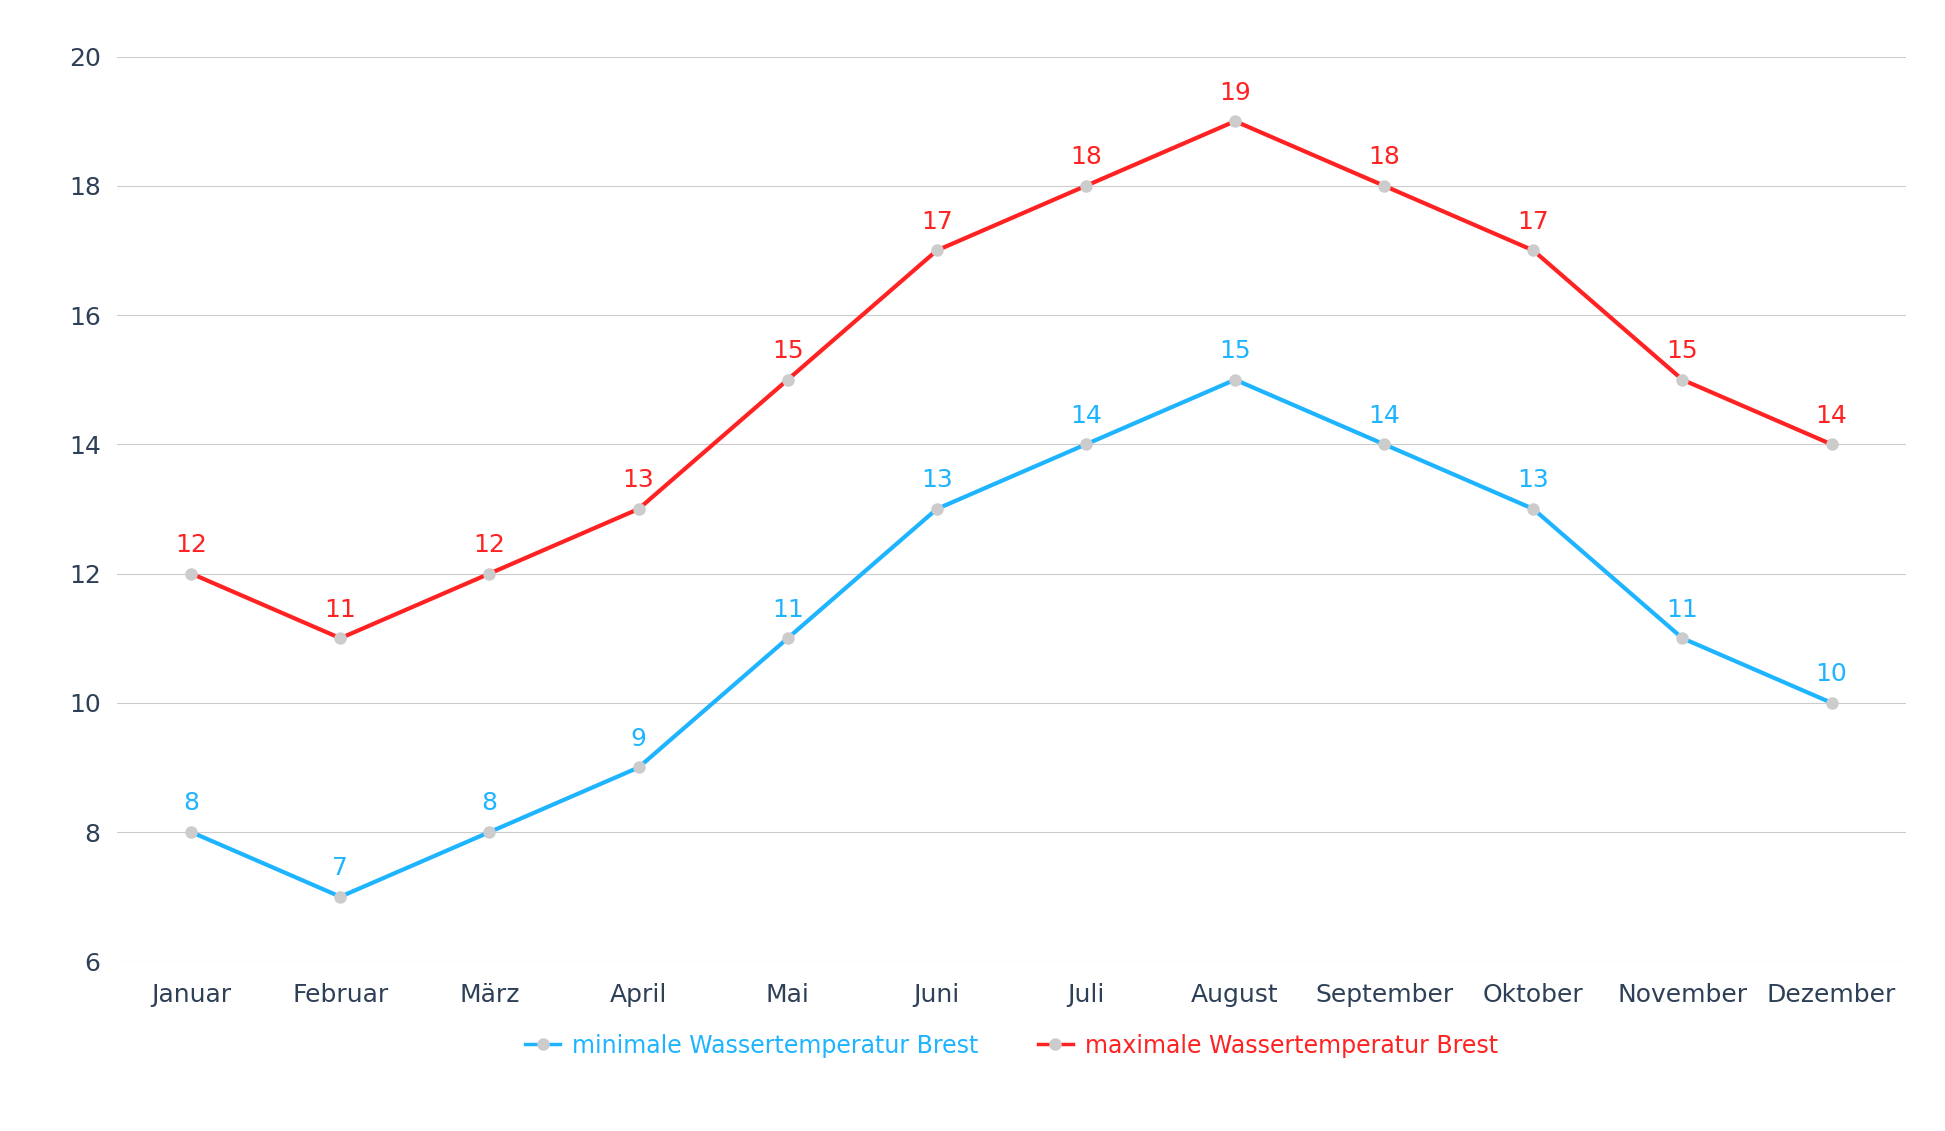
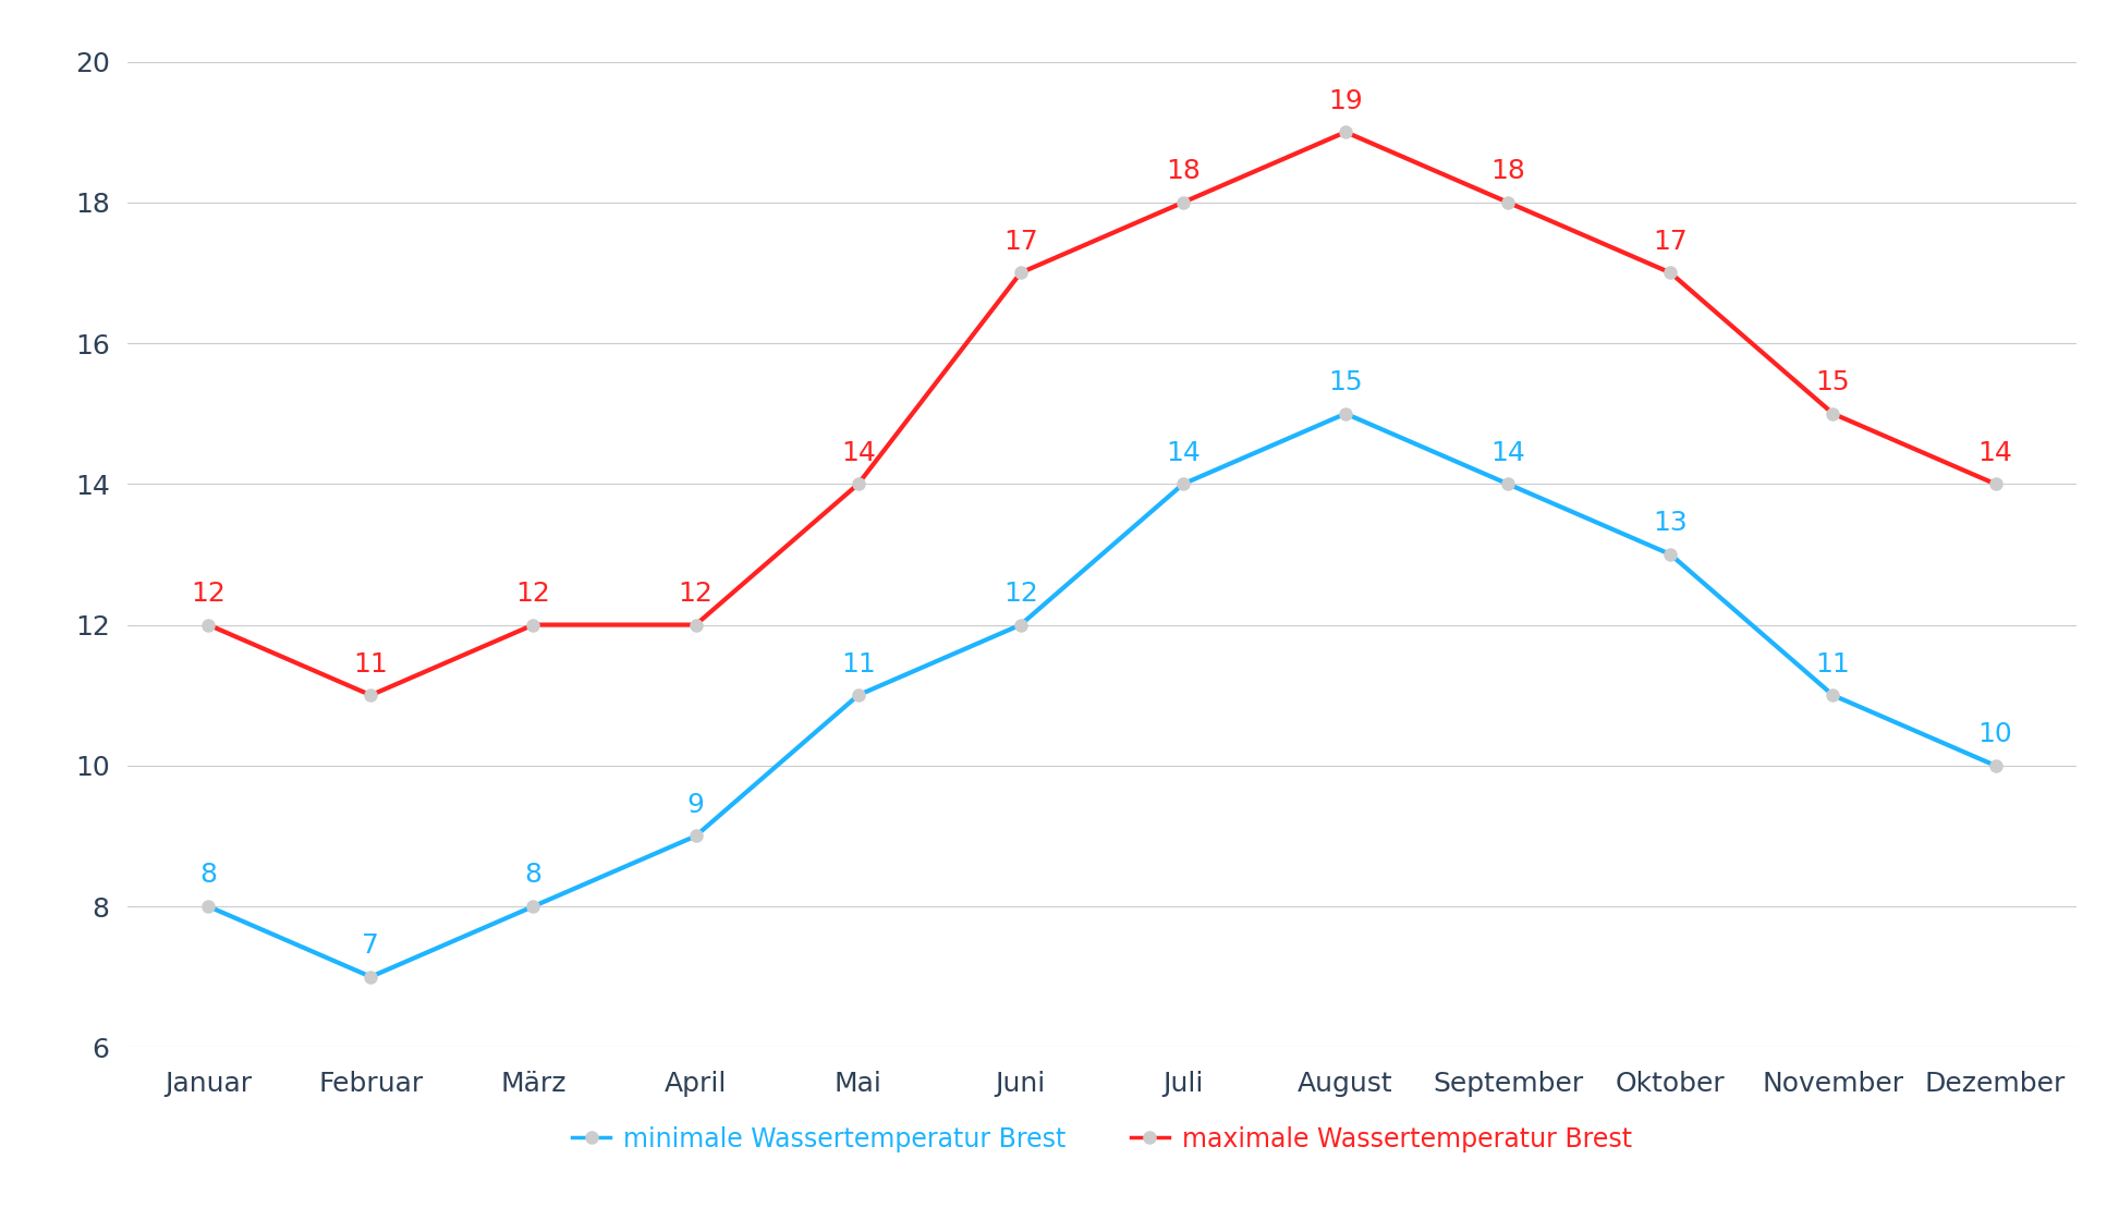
maximale Wassertemperatur Brest/April: 13 -> 12
maximale Wassertemperatur Brest/Mai: 15 -> 14
minimale Wassertemperatur Brest/Juni: 13 -> 12
